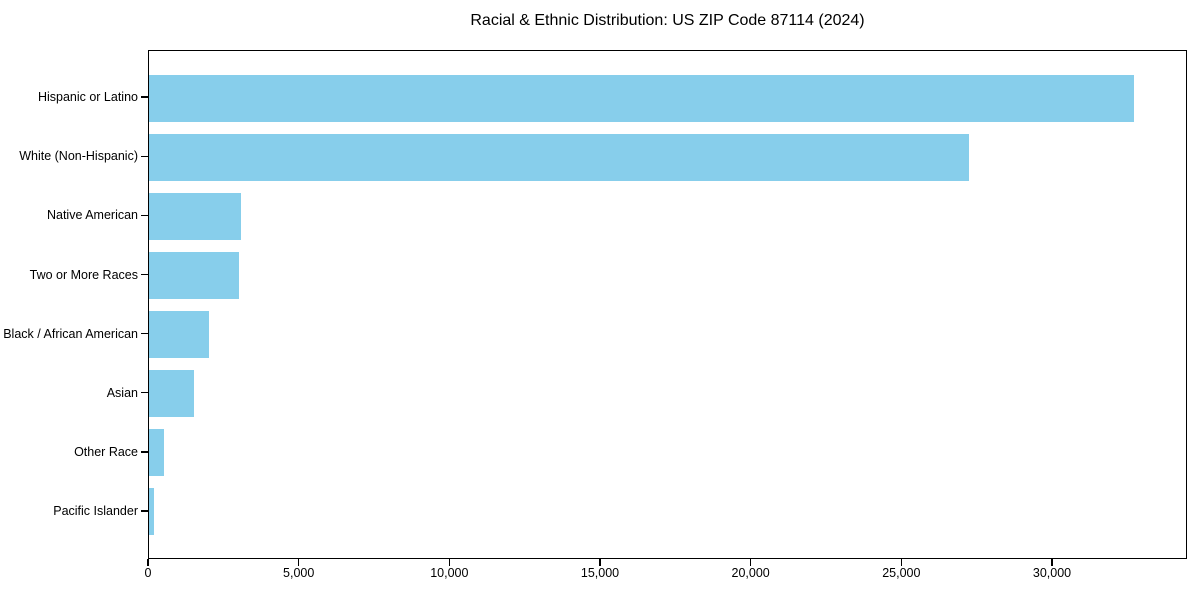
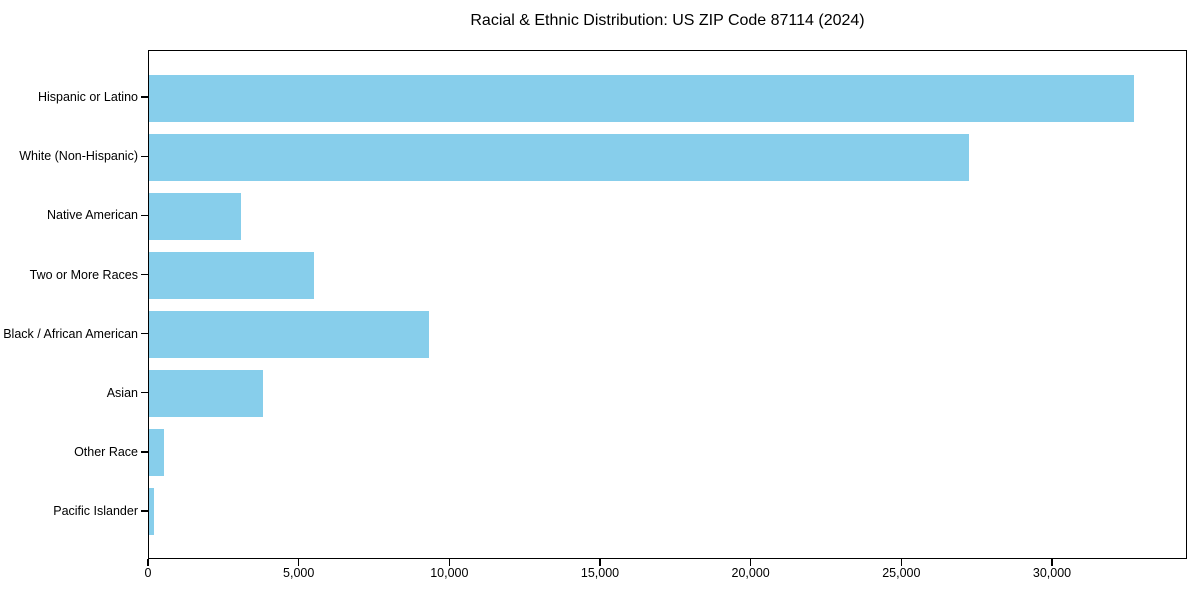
Two or More Races: 3000 -> 5500
Black / African American: 2000 -> 9300
Asian: 1500 -> 3800
